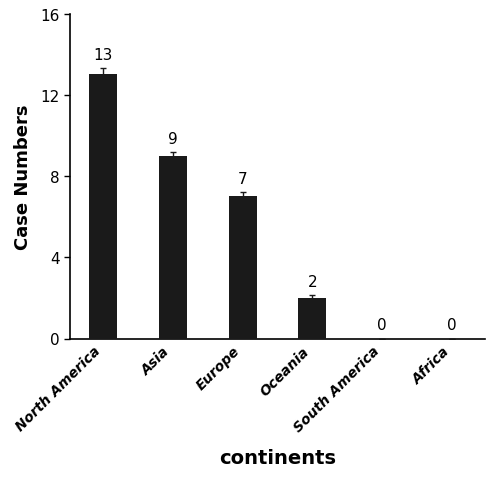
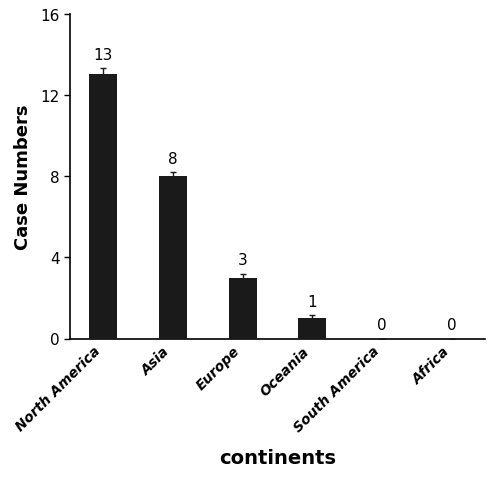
Asia: 9 -> 8
Europe: 7 -> 3
Oceania: 2 -> 1
